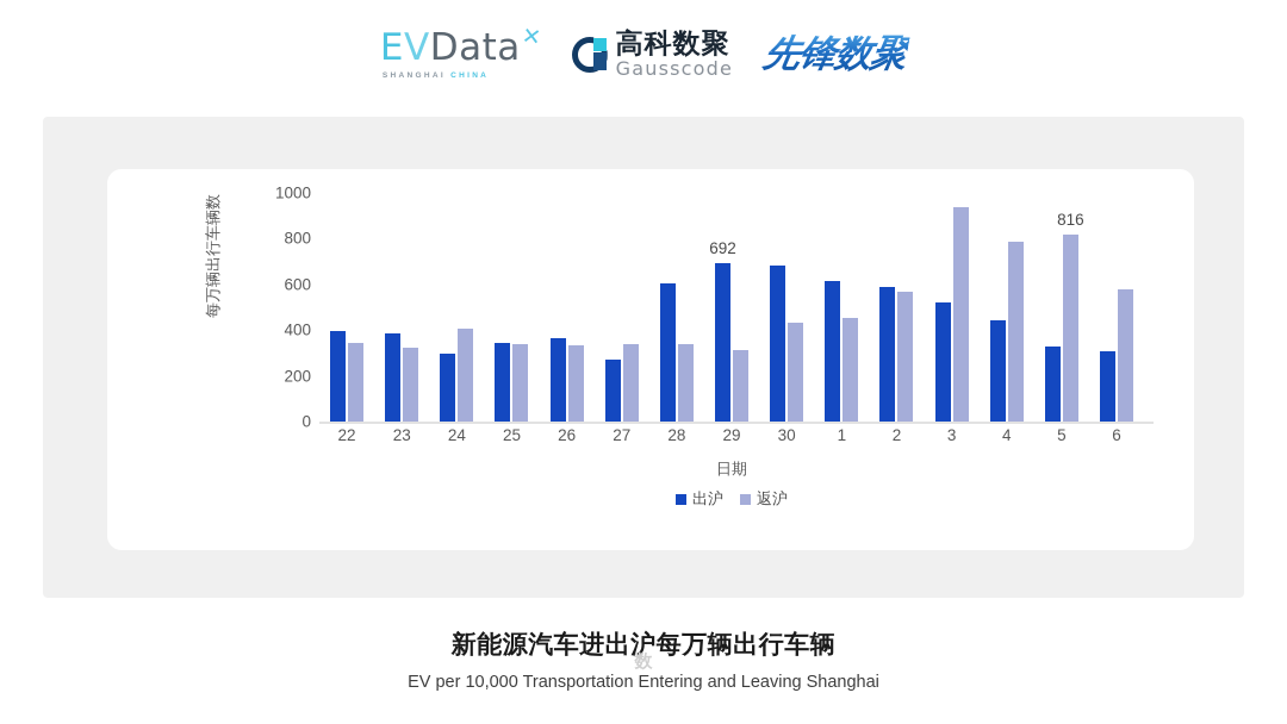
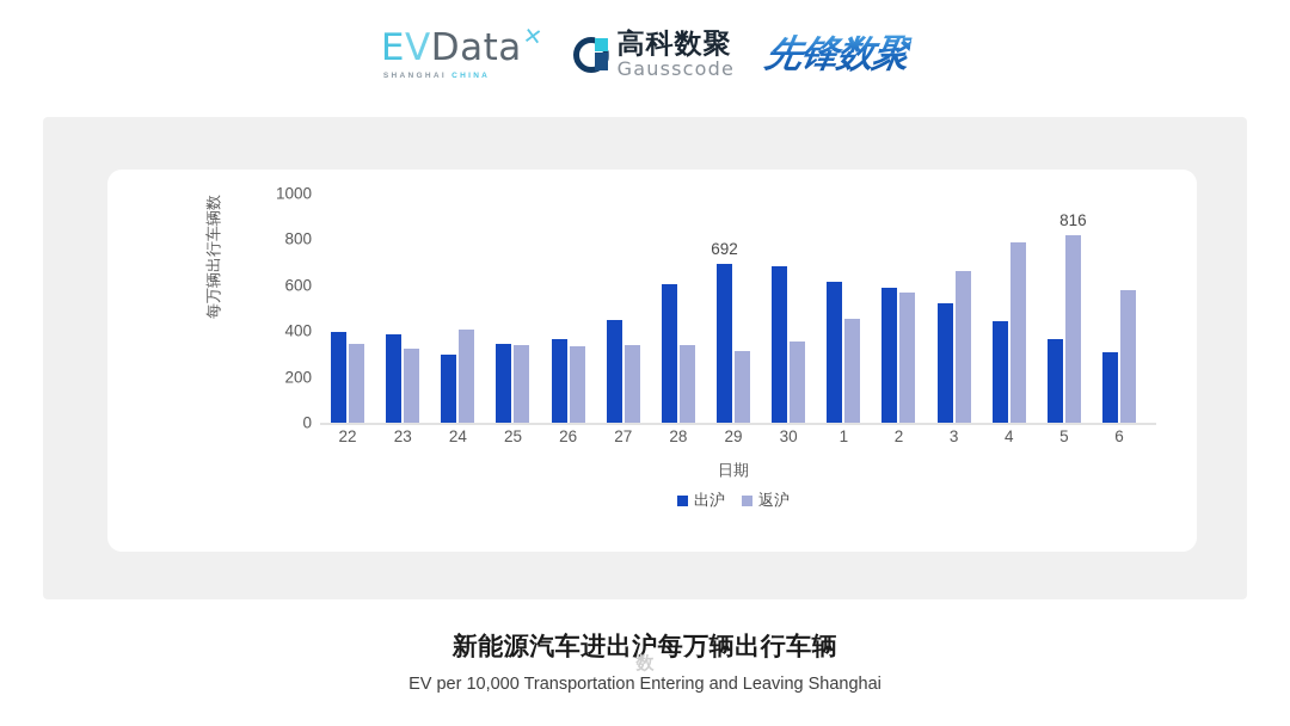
出沪/27: 270 -> 450
返沪/30: 430 -> 360
返沪/3: 940 -> 660
出沪/5: 330 -> 360
